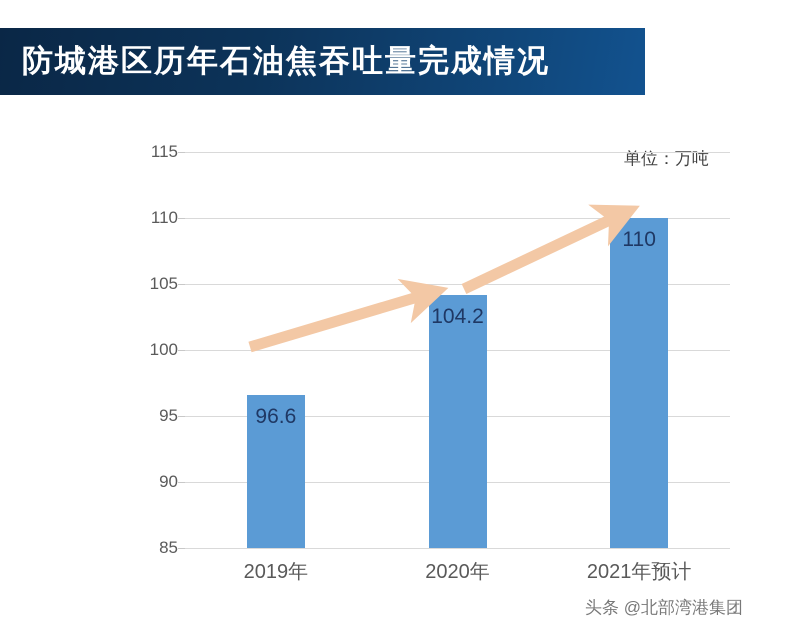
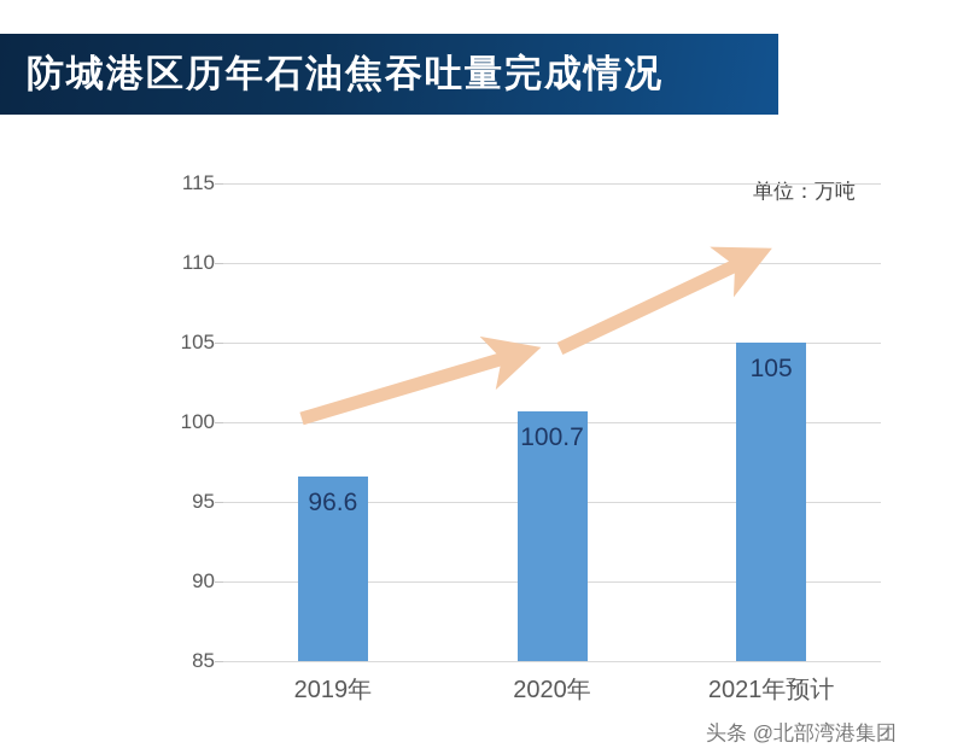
2020年: 104.2 -> 100.7
2021年预计: 110 -> 105
